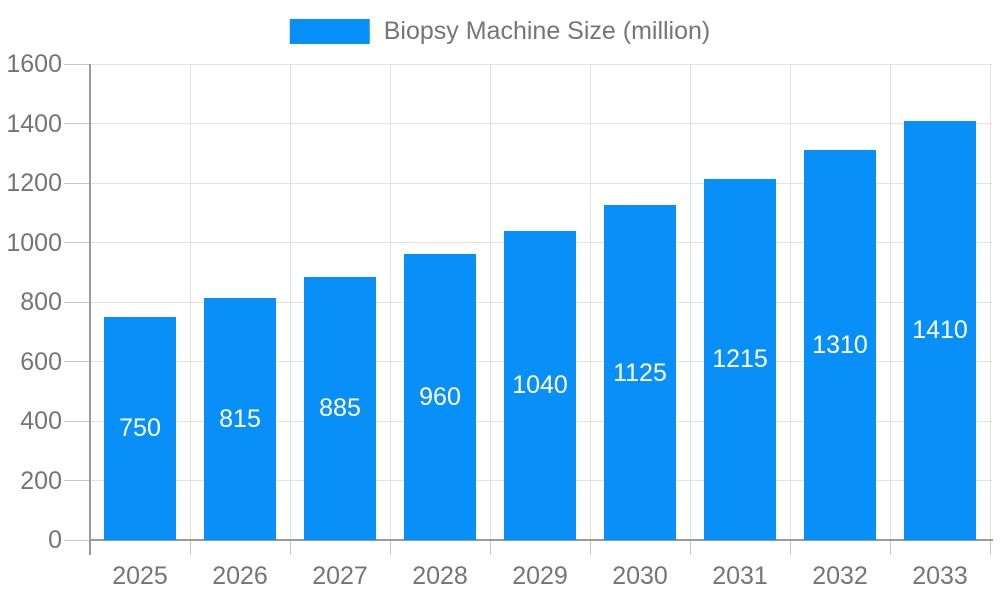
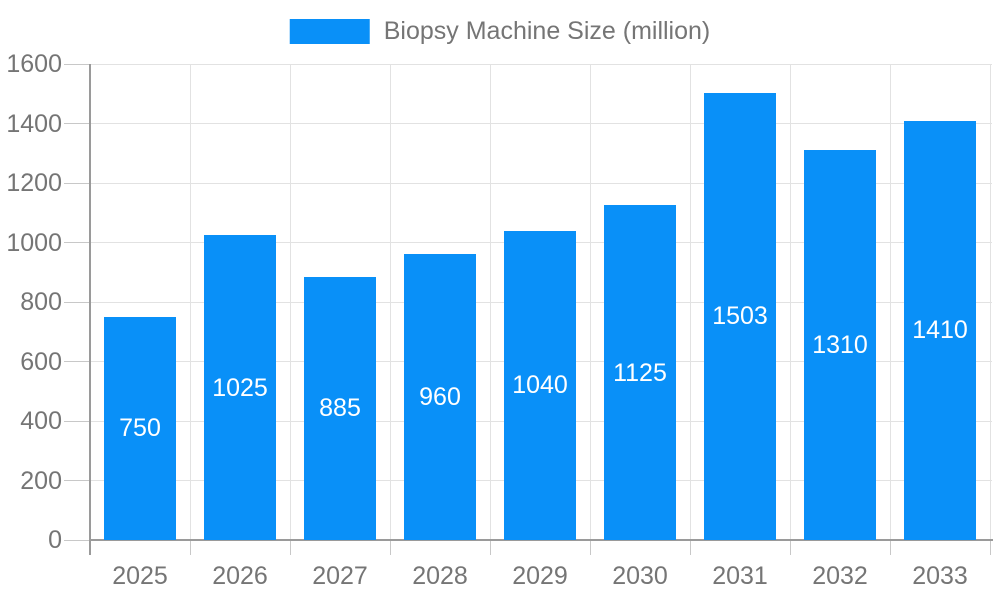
2026: 815 -> 1025
2031: 1215 -> 1503
